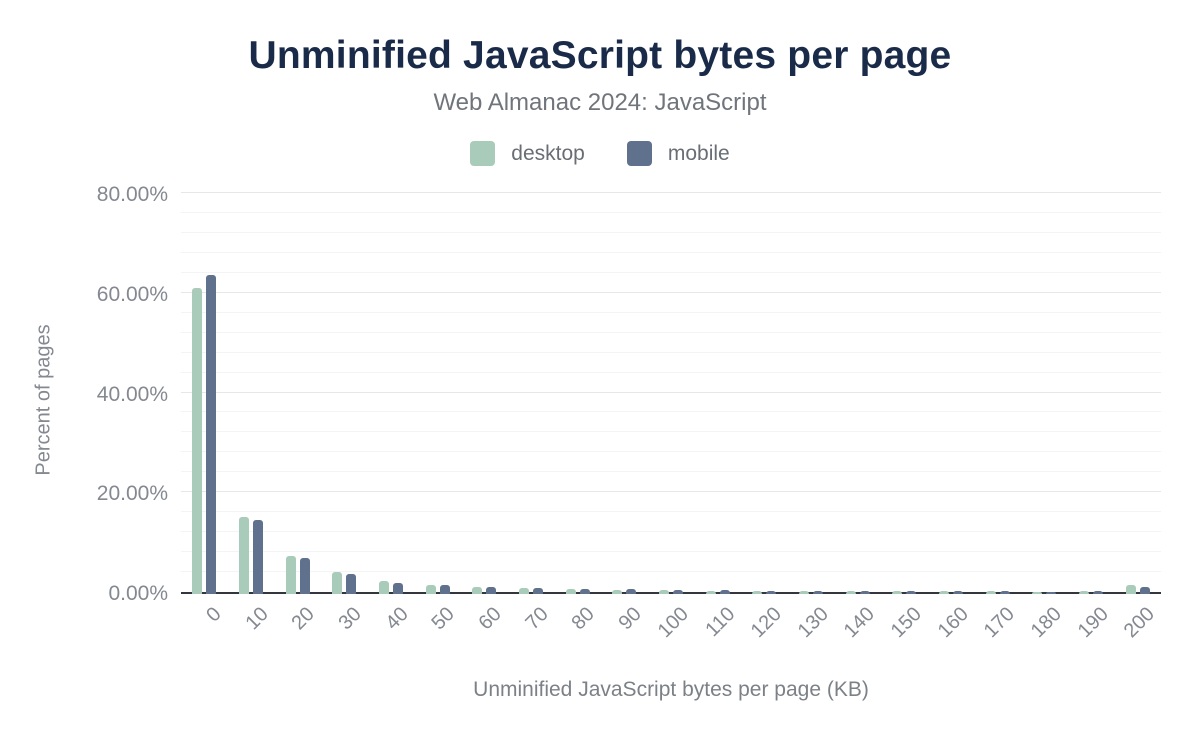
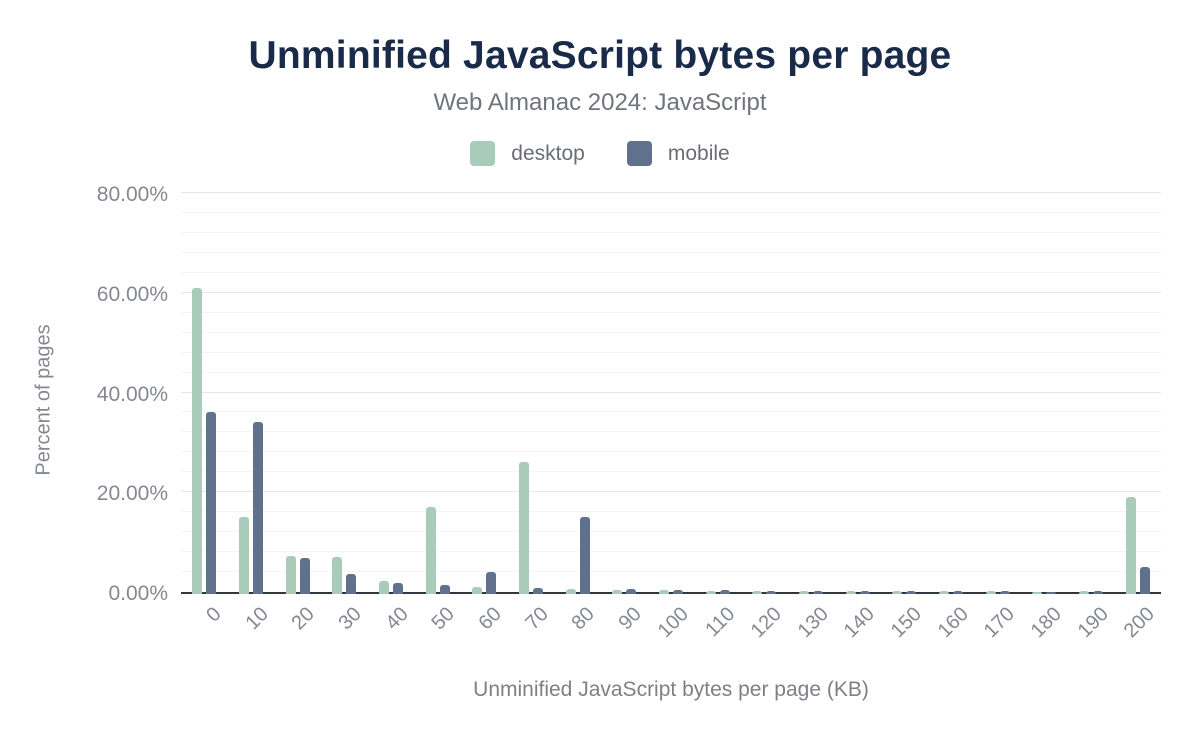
mobile/0: 64% -> 36%
mobile/10: 14% -> 34%
desktop/30: 4% -> 7%
desktop/50: 2% -> 17%
mobile/60: 1% -> 4%
desktop/70: 1% -> 26%
mobile/80: 1% -> 15%
desktop/200: 2% -> 19%
mobile/200: 1% -> 5%
